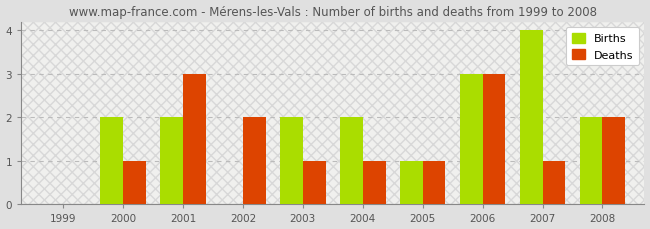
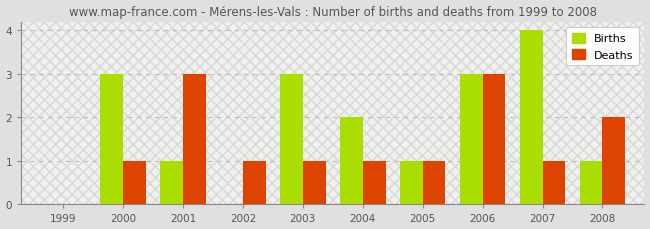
Births/2000: 2 -> 3
Births/2001: 2 -> 1
Deaths/2002: 2 -> 1
Births/2003: 2 -> 3
Births/2008: 2 -> 1
